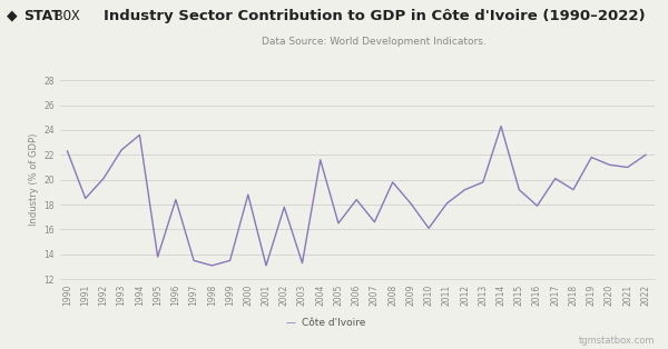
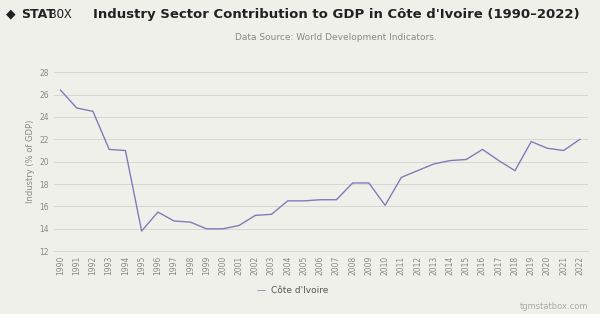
1990: 22.3 -> 26.4
1991: 18.5 -> 24.8
1992: 20.1 -> 24.5
1993: 22.4 -> 21.1
1994: 23.6 -> 21.0
1996: 18.4 -> 15.5
1997: 13.5 -> 14.7
1998: 13.1 -> 14.6
1999: 13.5 -> 14.0
2000: 18.8 -> 14.0
2001: 13.1 -> 14.3
2002: 17.8 -> 15.2
2003: 13.3 -> 15.3
2004: 21.6 -> 16.5
2006: 18.4 -> 16.6
2008: 19.8 -> 18.1
2011: 18.1 -> 18.6
2014: 24.3 -> 20.1
2015: 19.2 -> 20.2
2016: 17.9 -> 21.1
